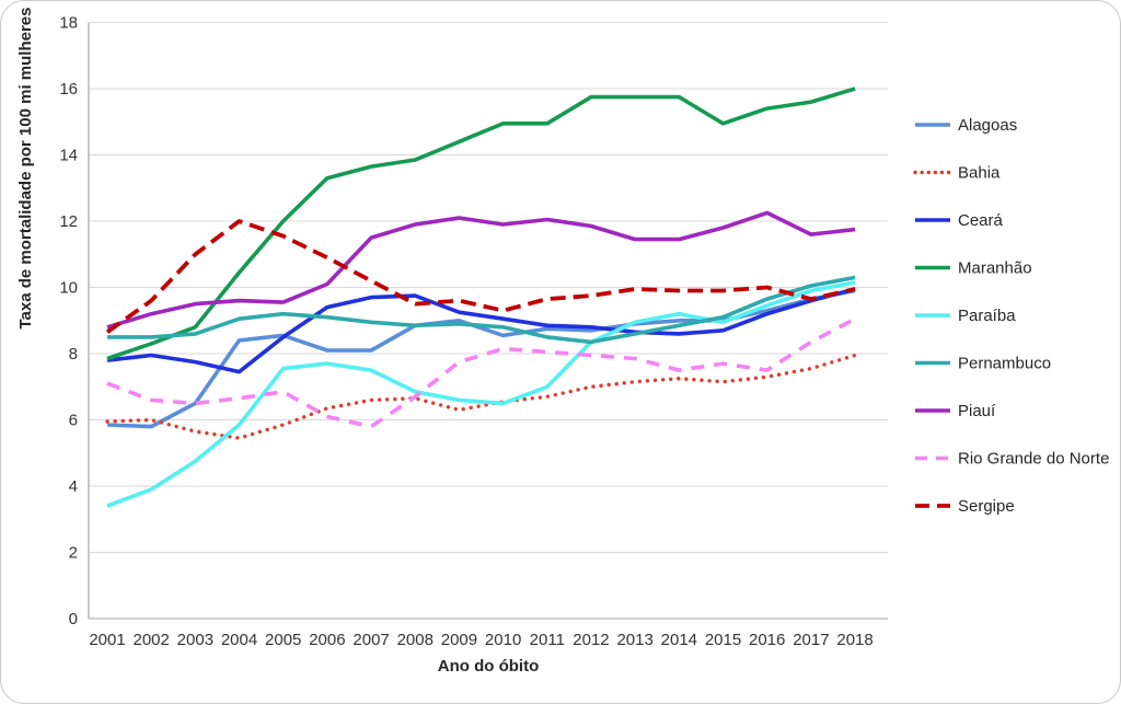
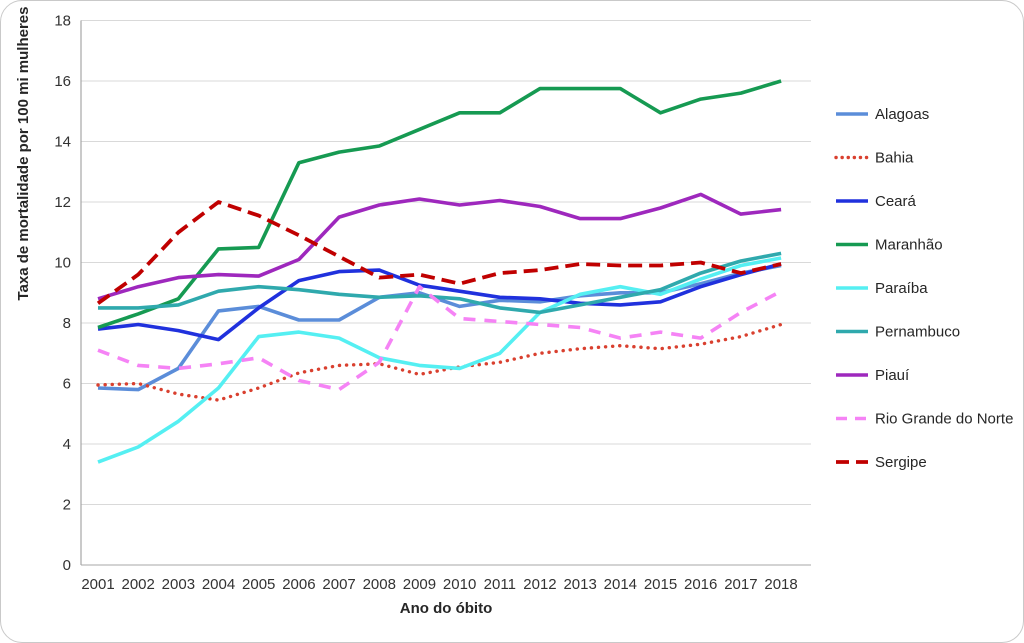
Maranhão/2005: 12.0 -> 10.5
Rio Grande do Norte/2009: 7.8 -> 9.2
